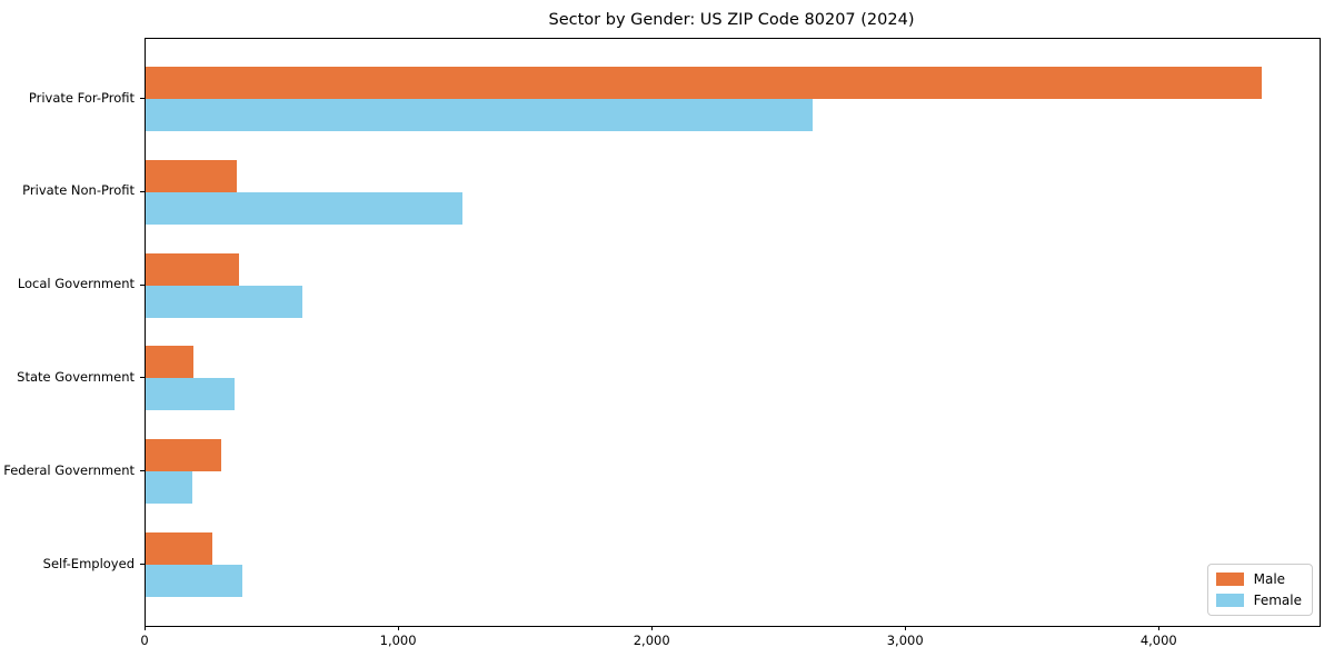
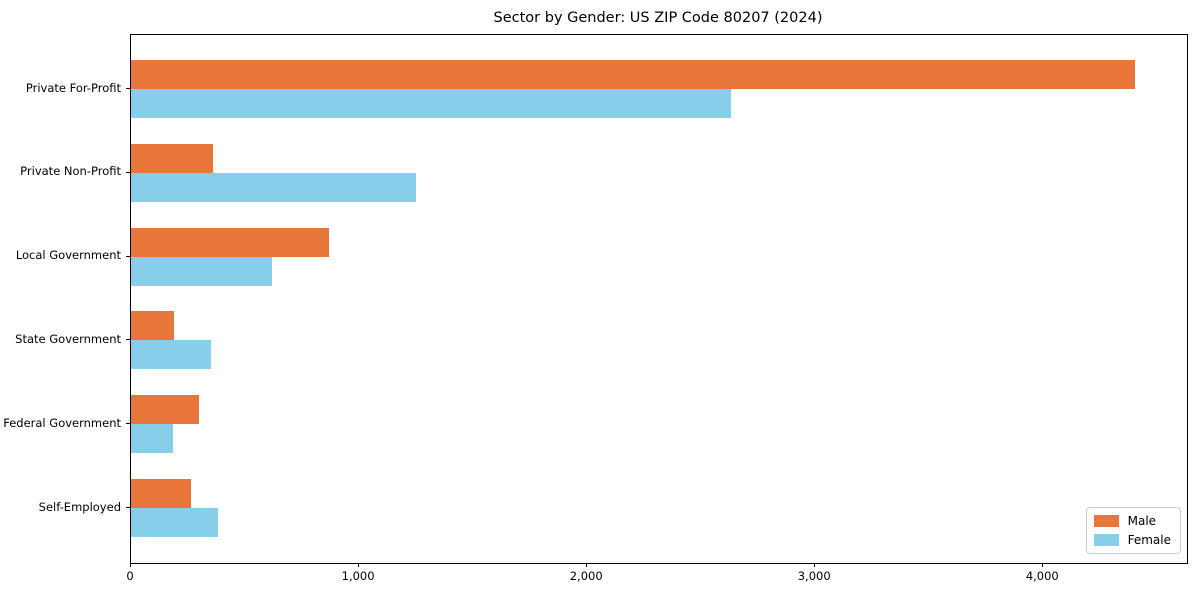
Male/Local Government: 370 -> 870
